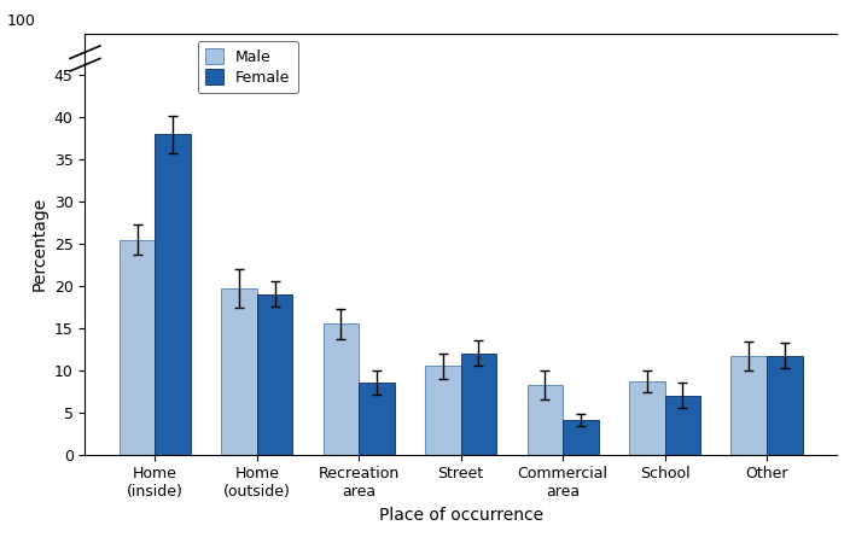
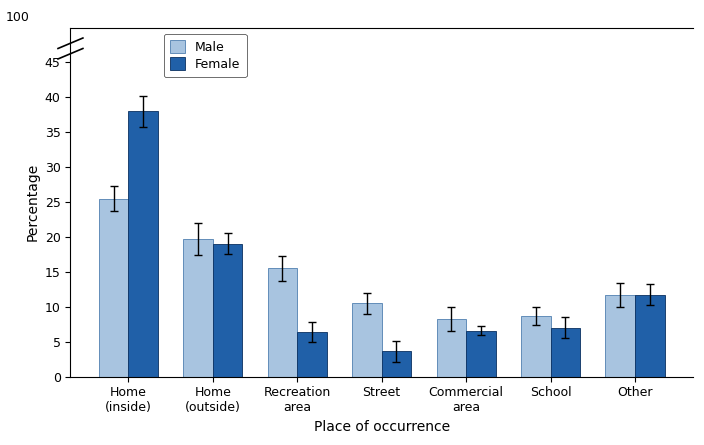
Female/Recreation area: 8.5 -> 6.4
Female/Street: 12.0 -> 3.6
Female/Commercial area: 4.1 -> 6.6
